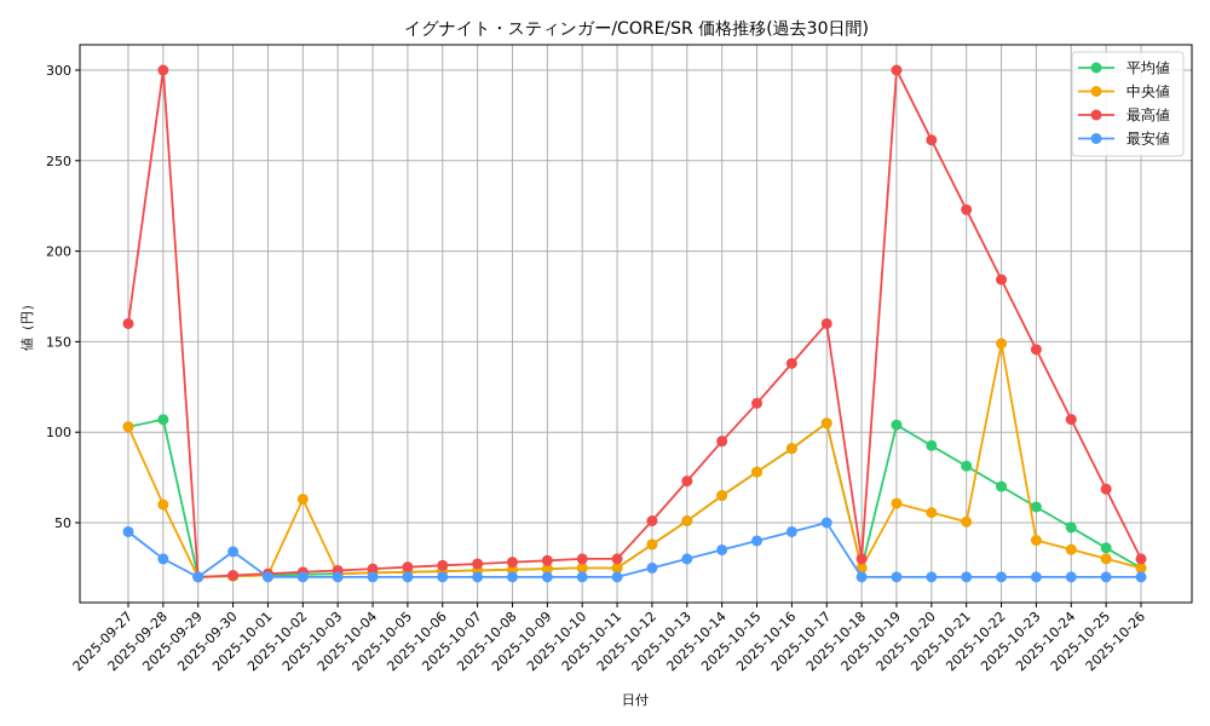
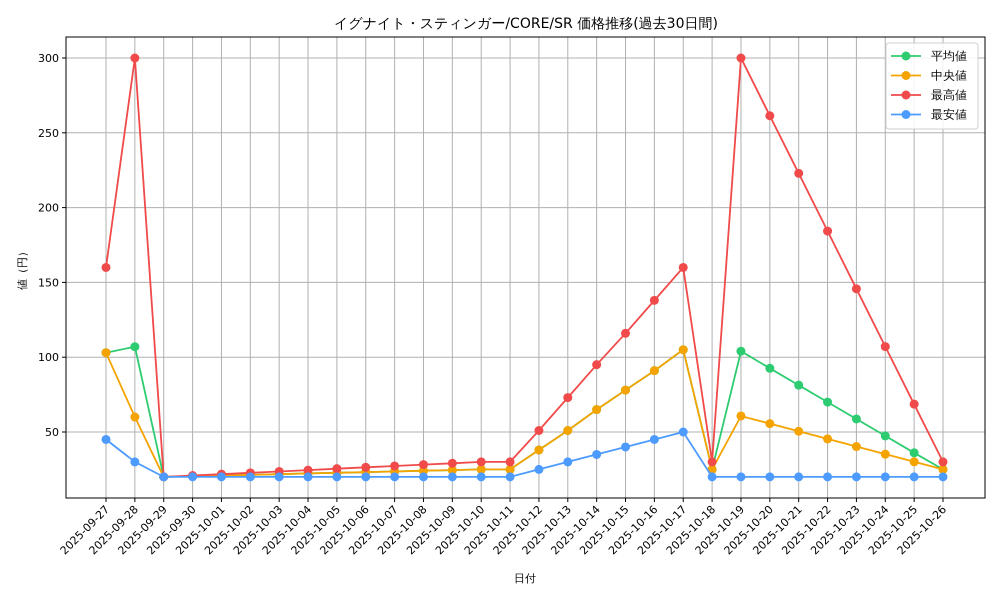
最安値/2025-09-30: 34 -> 20
中央値/2025-10-02: 63 -> 21
中央値/2025-10-22: 149 -> 45
